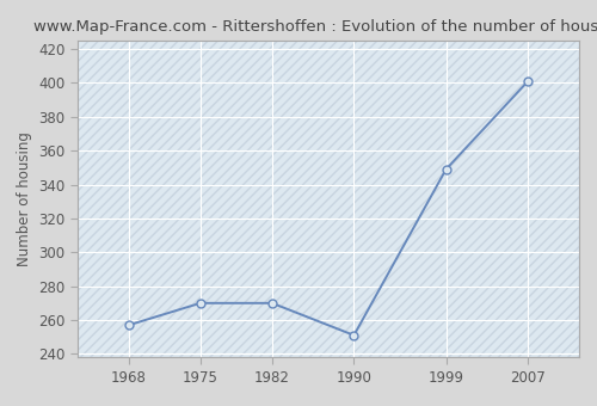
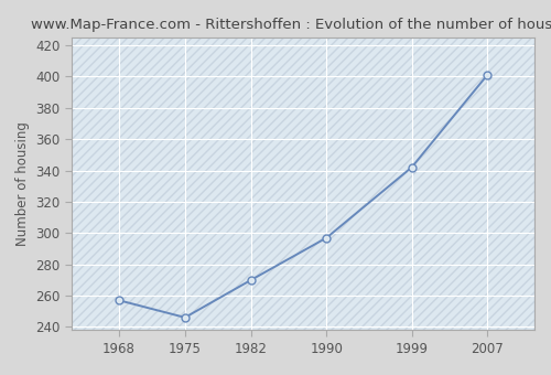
1975: 270 -> 246
1990: 251 -> 297
1999: 349 -> 342
